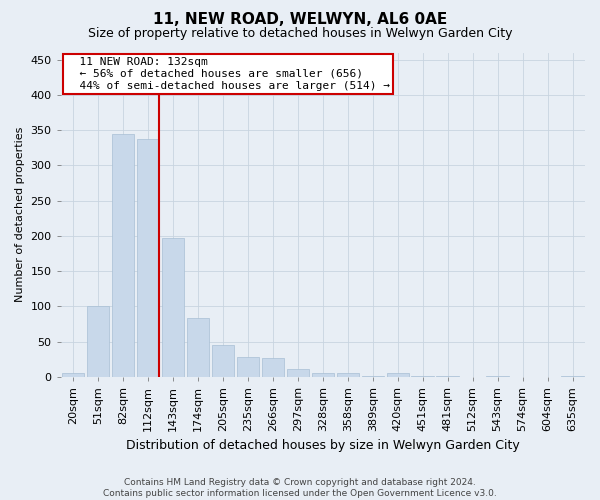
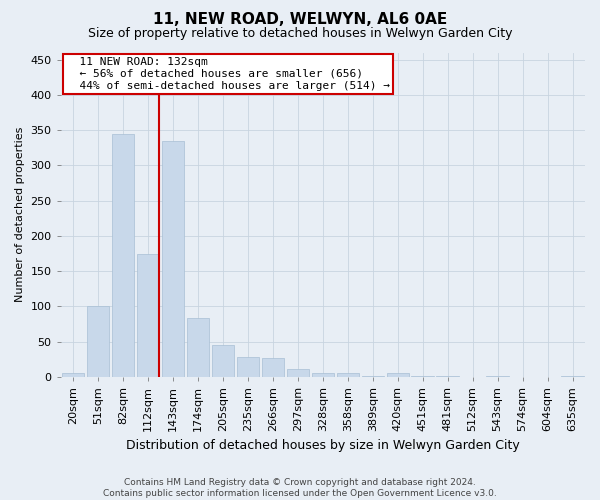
112sqm: 338 -> 174
143sqm: 197 -> 334
